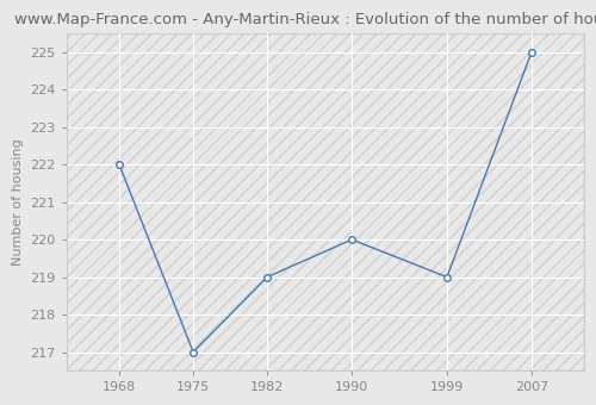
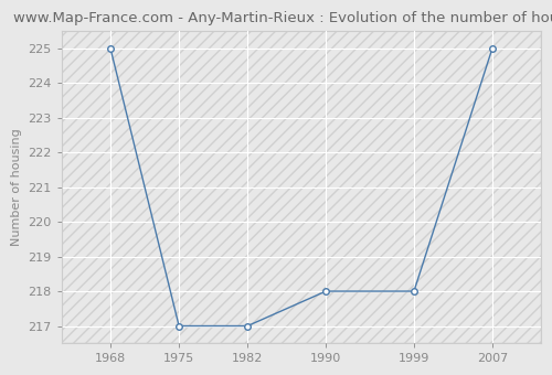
1968: 222 -> 225
1982: 219 -> 217
1990: 220 -> 218
1999: 219 -> 218
